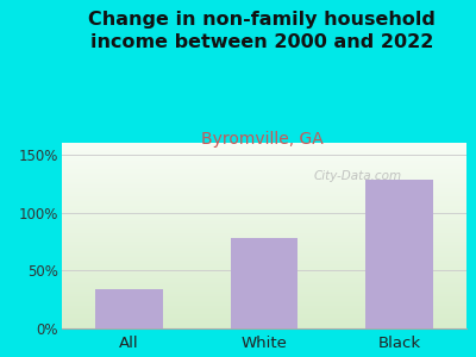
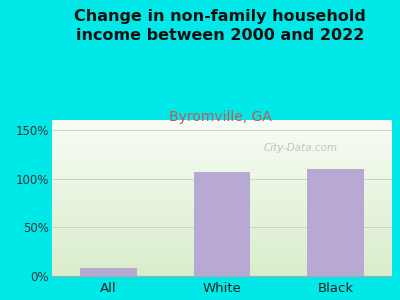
All: 34% -> 8%
White: 78% -> 107%
Black: 128% -> 110%
